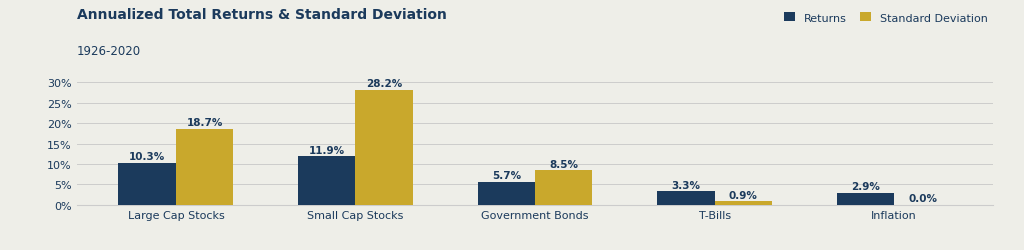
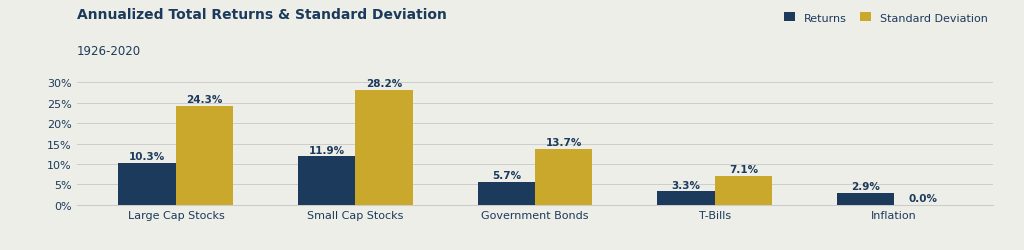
Standard Deviation/Large Cap Stocks: 18.7% -> 24.3%
Standard Deviation/Government Bonds: 8.5% -> 13.7%
Standard Deviation/T-Bills: 0.9% -> 7.1%
